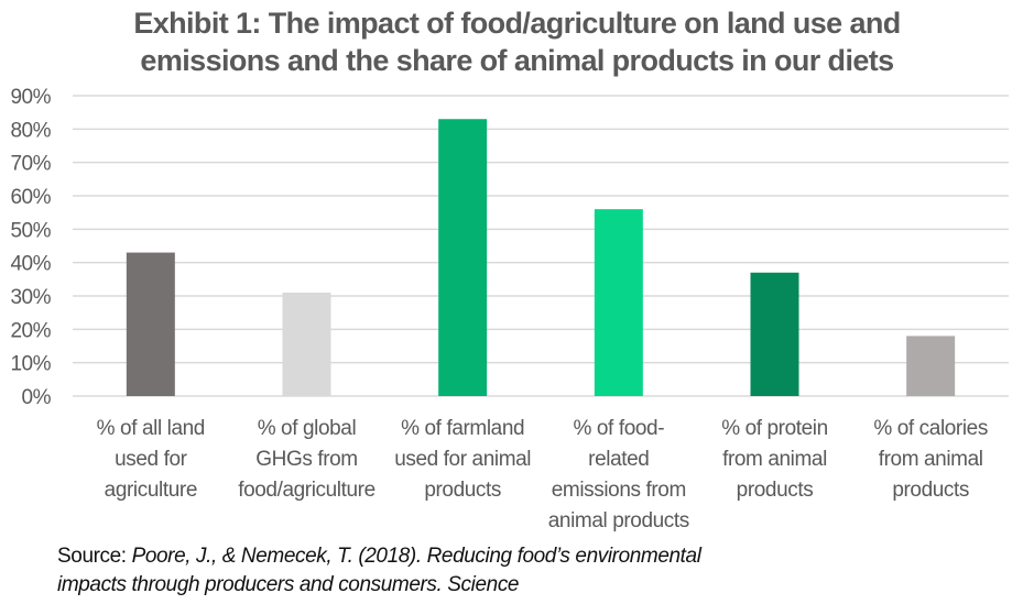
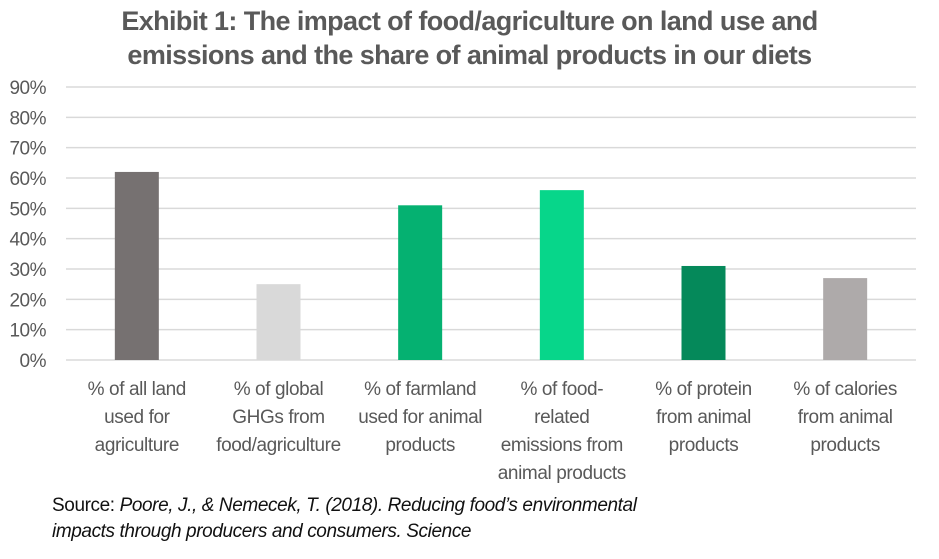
% of all land used for agriculture: 43% -> 62%
% of global GHGs from food/agriculture: 31% -> 25%
% of farmland used for animal products: 83% -> 51%
% of protein from animal products: 37% -> 31%
% of calories from animal products: 18% -> 27%
